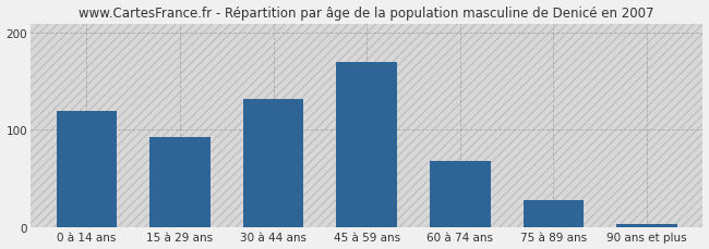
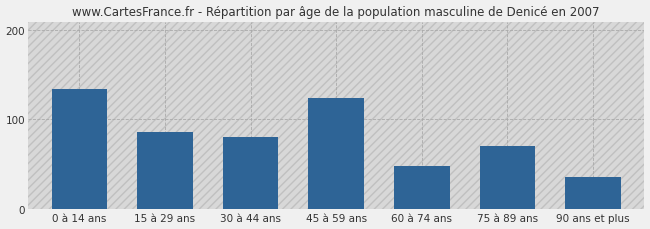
0 à 14 ans: 120 -> 134
15 à 29 ans: 93 -> 86
30 à 44 ans: 132 -> 80
45 à 59 ans: 170 -> 124
60 à 74 ans: 68 -> 48
75 à 89 ans: 28 -> 70
90 ans et plus: 3 -> 36
